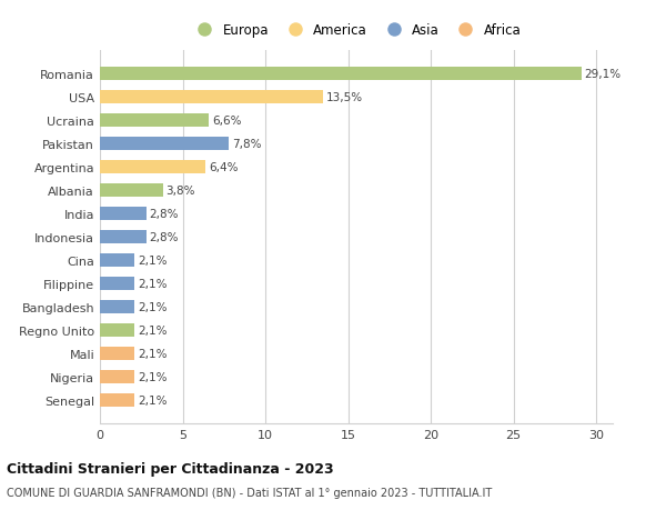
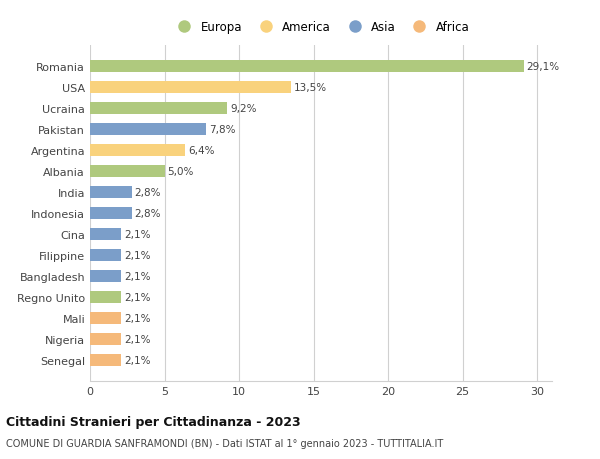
Ucraina: 6,6% -> 9,2%
Albania: 3,8% -> 5,0%
